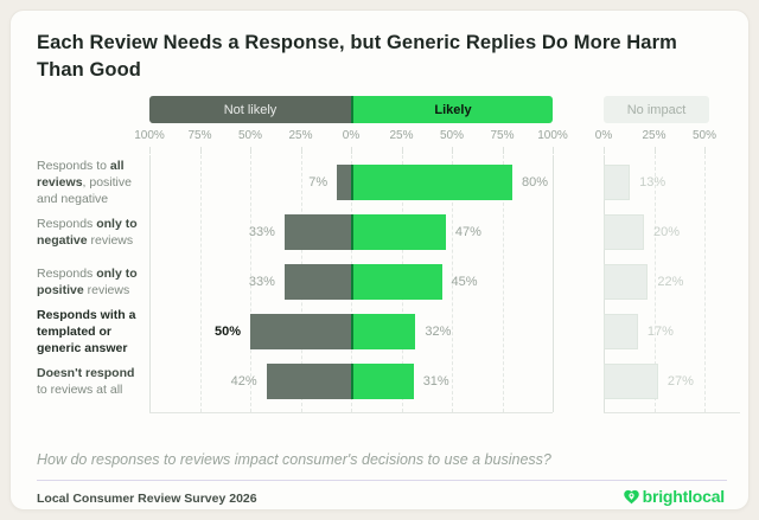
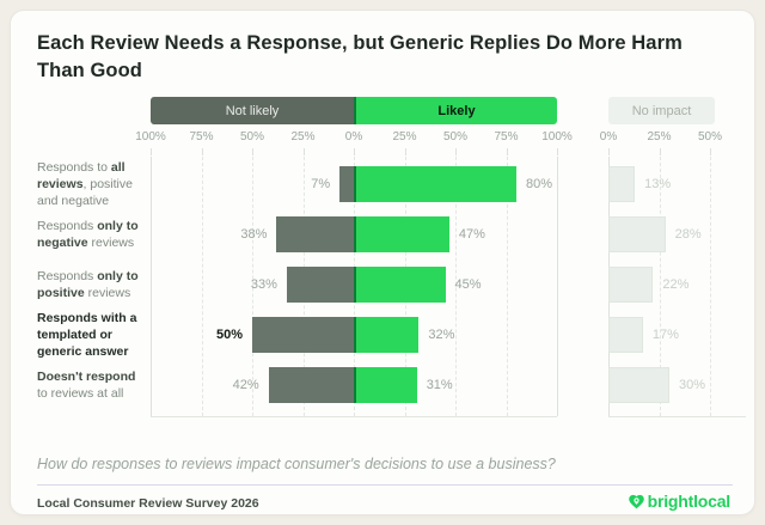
Not likely/Responds only to negative reviews: 33% -> 38%
No impact/Responds only to negative reviews: 20% -> 28%
No impact/Doesn't respond to reviews at all: 27% -> 30%
